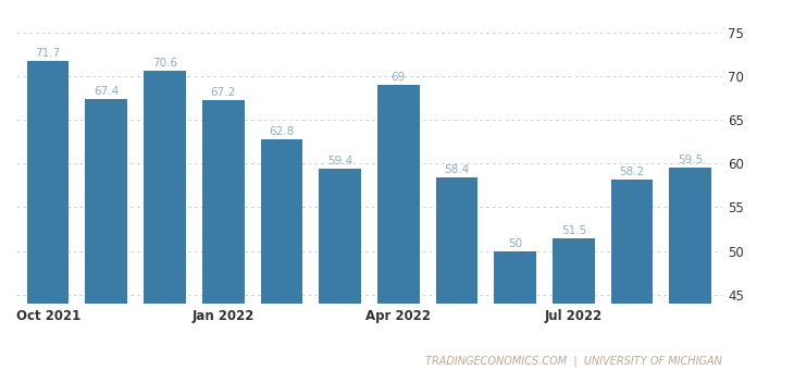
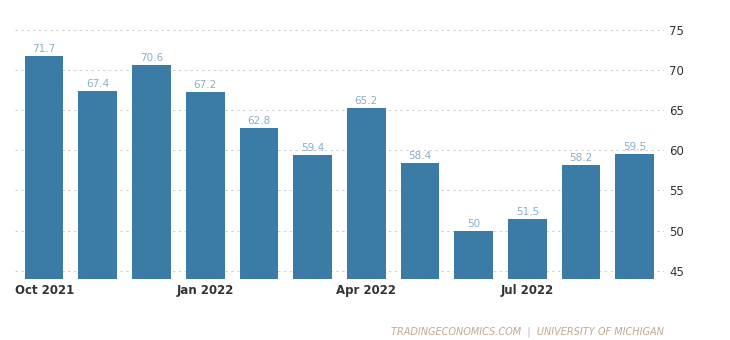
Apr 2022: 69 -> 65.2
